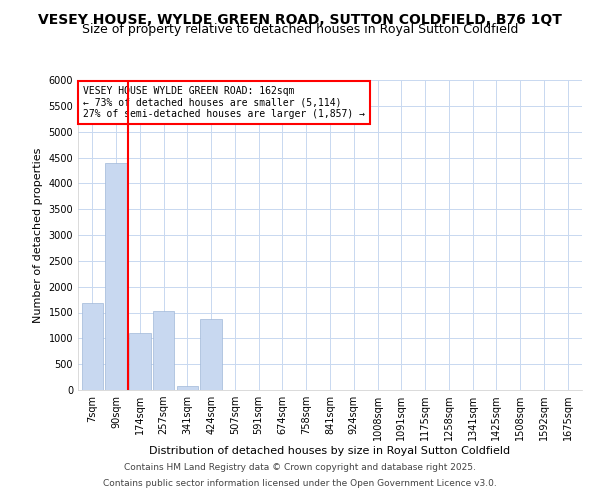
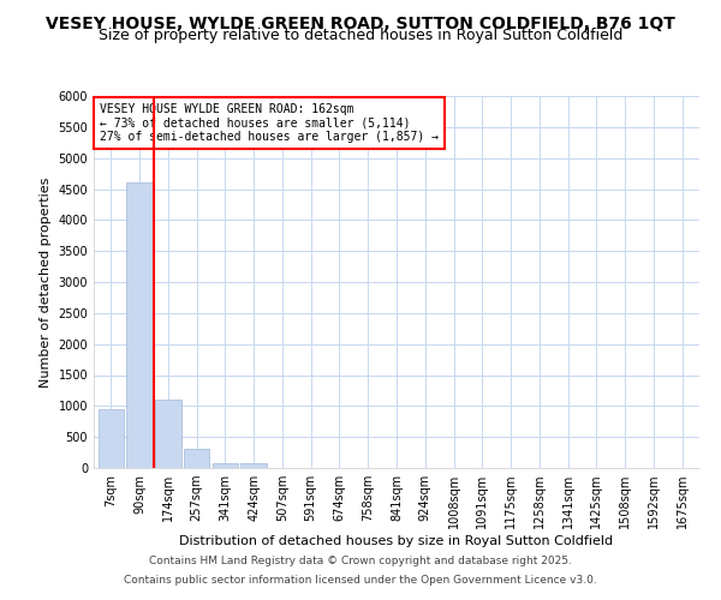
7sqm: 1680 -> 950
90sqm: 4400 -> 4600
257sqm: 1520 -> 310
424sqm: 1380 -> 80
